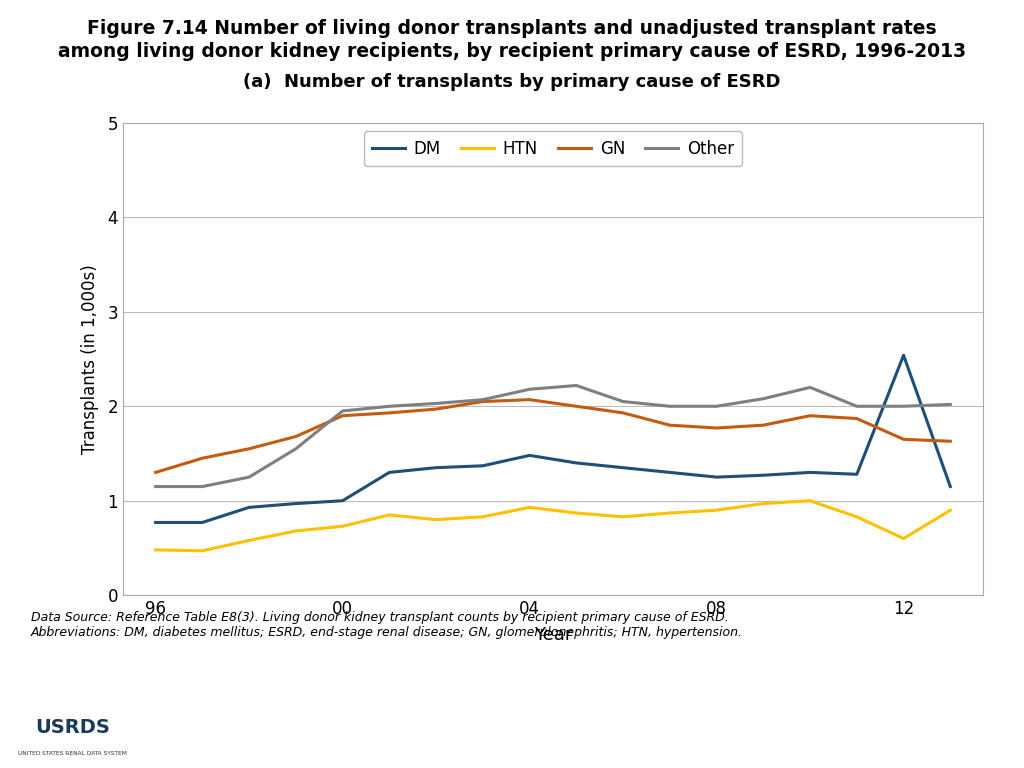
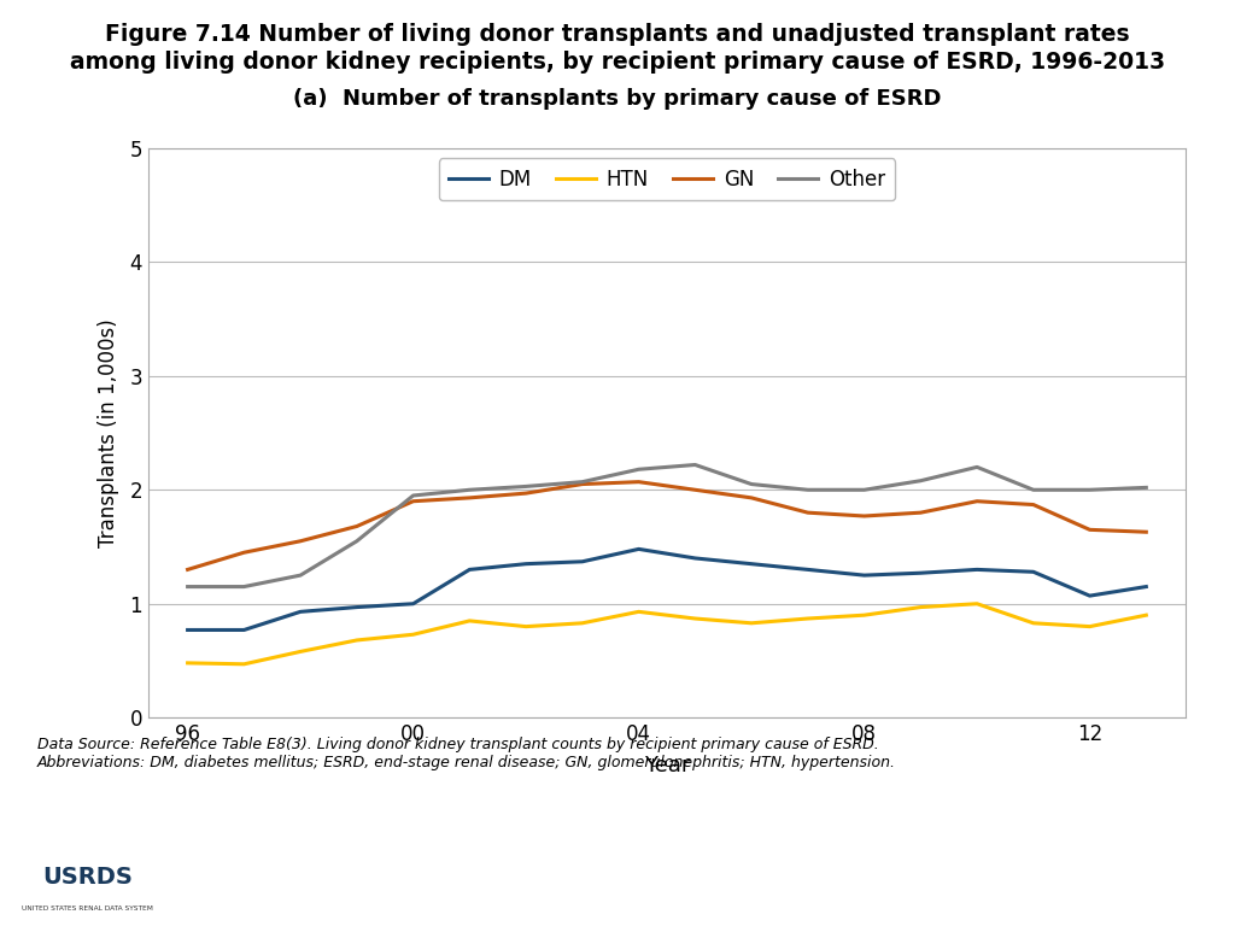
DM/12: 2.54 -> 1.07
HTN/12: 0.60 -> 0.80
